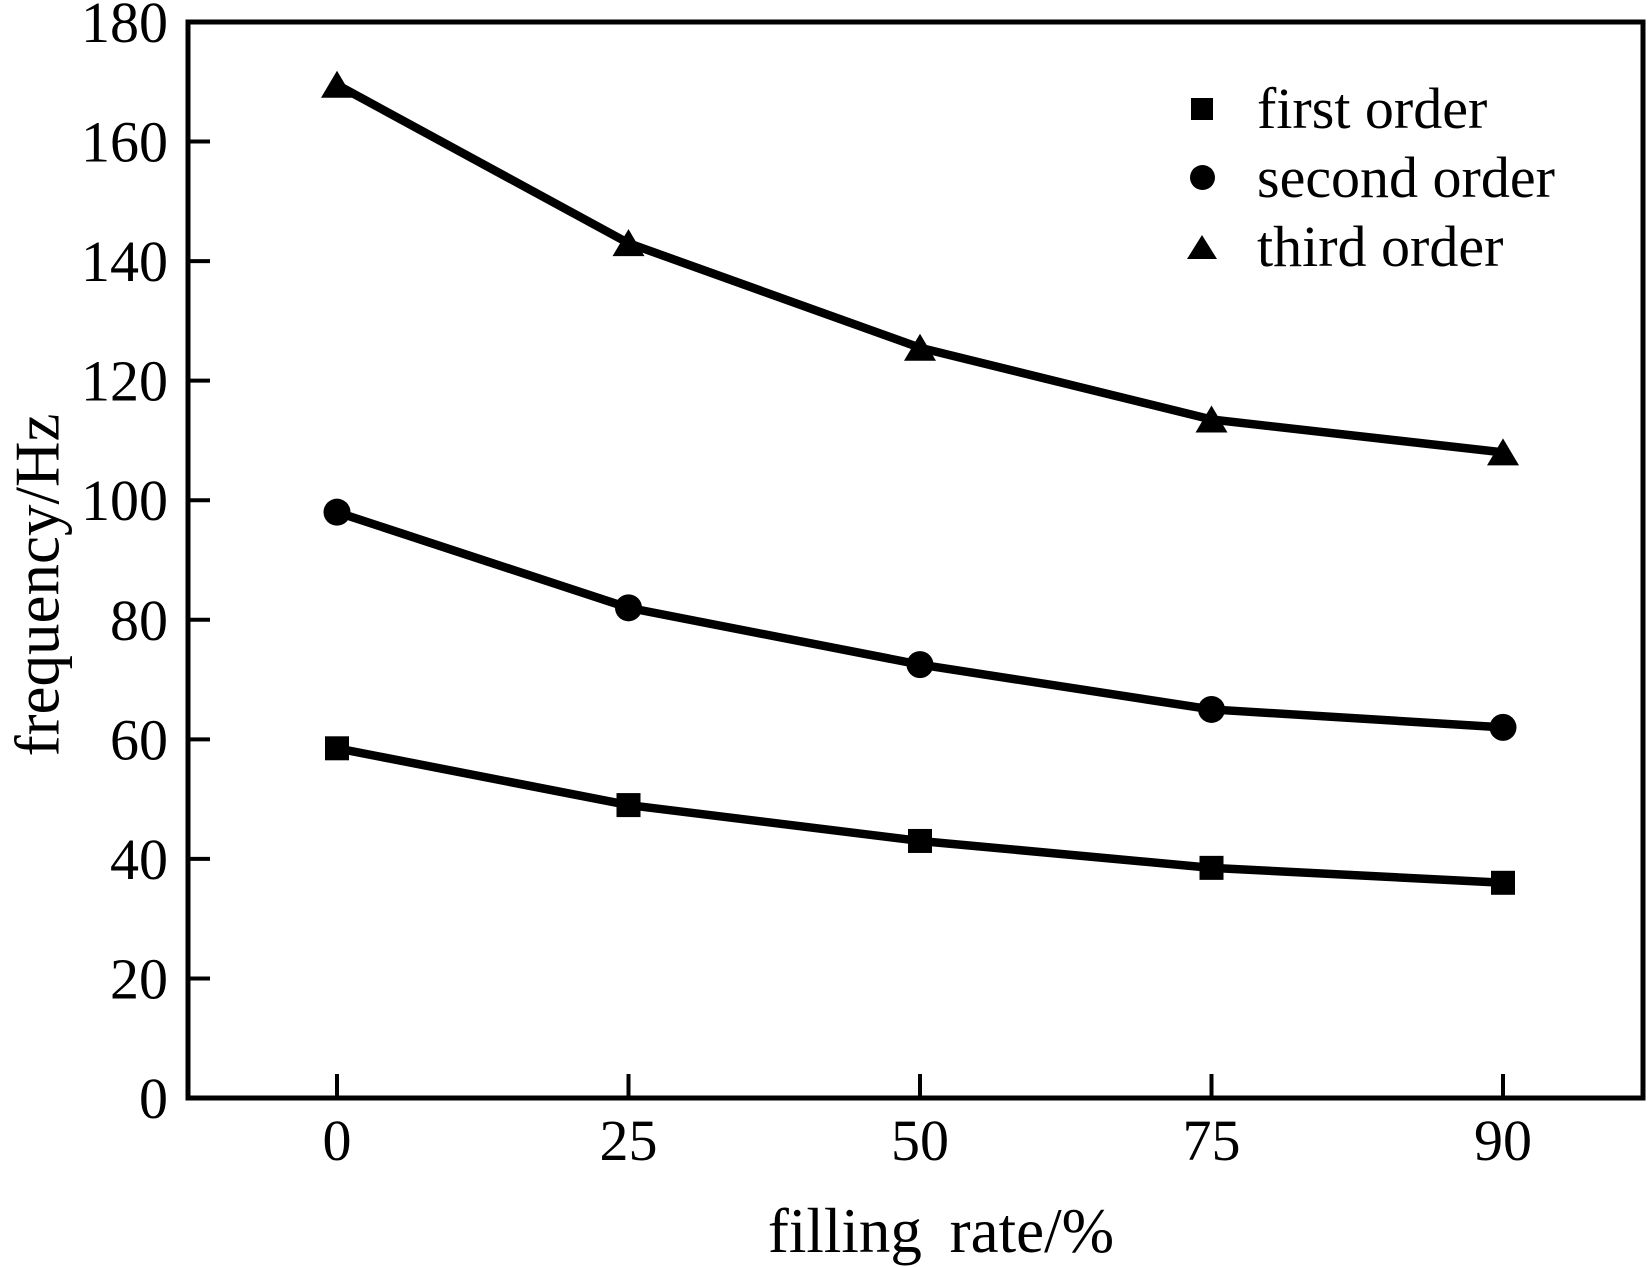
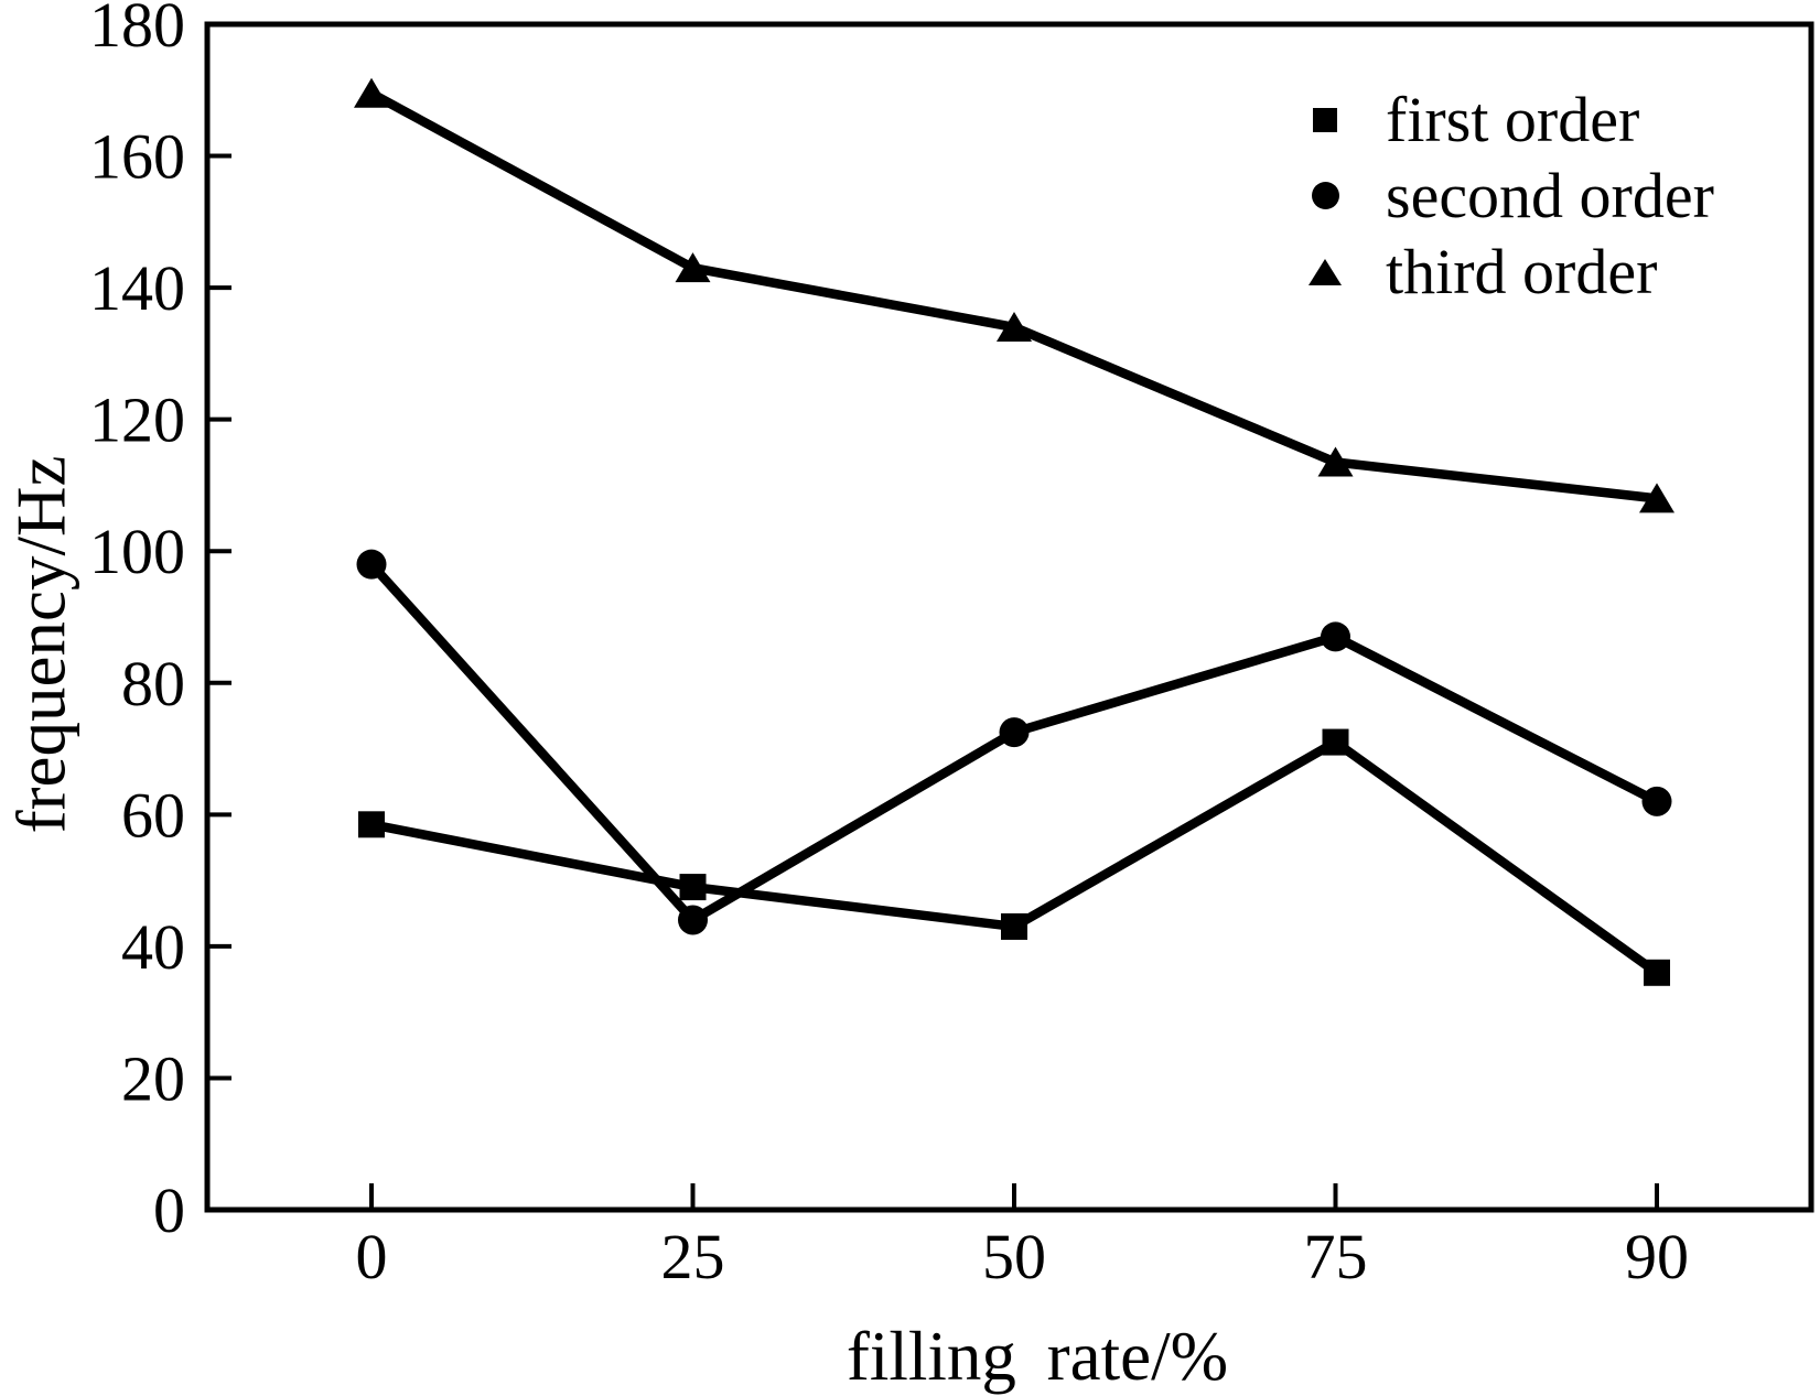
second order/25: 82 -> 44
third order/50: 126 -> 134
first order/75: 38 -> 71
second order/75: 65 -> 87
